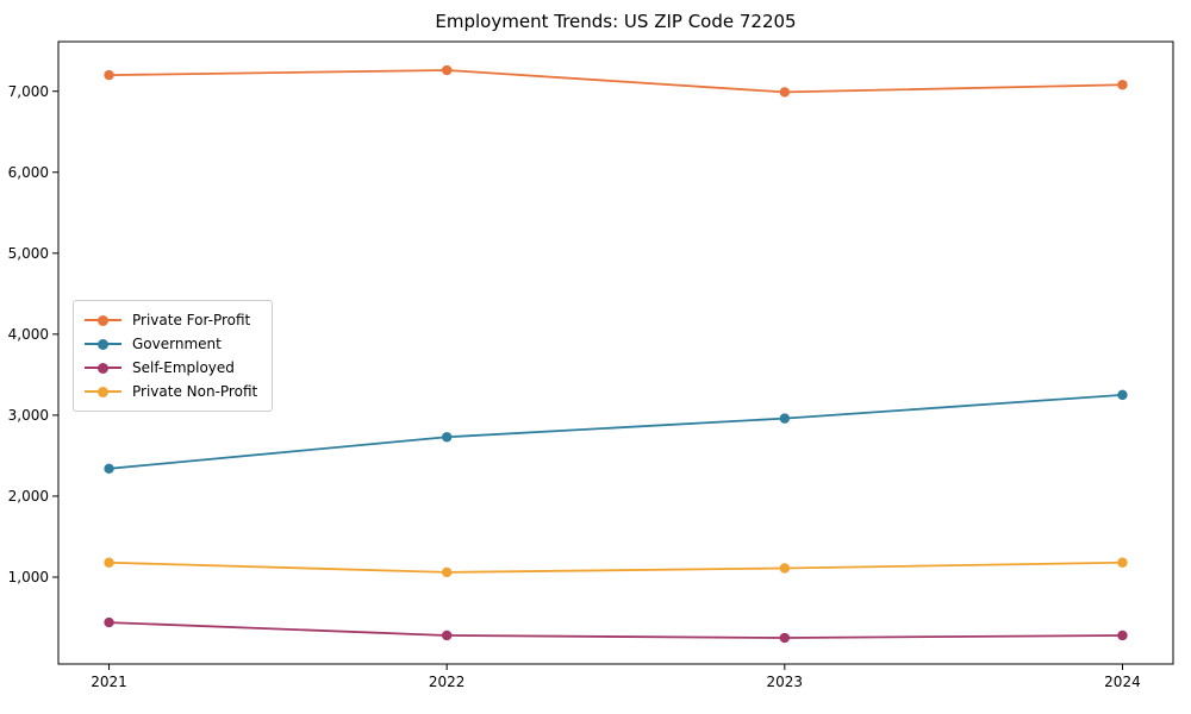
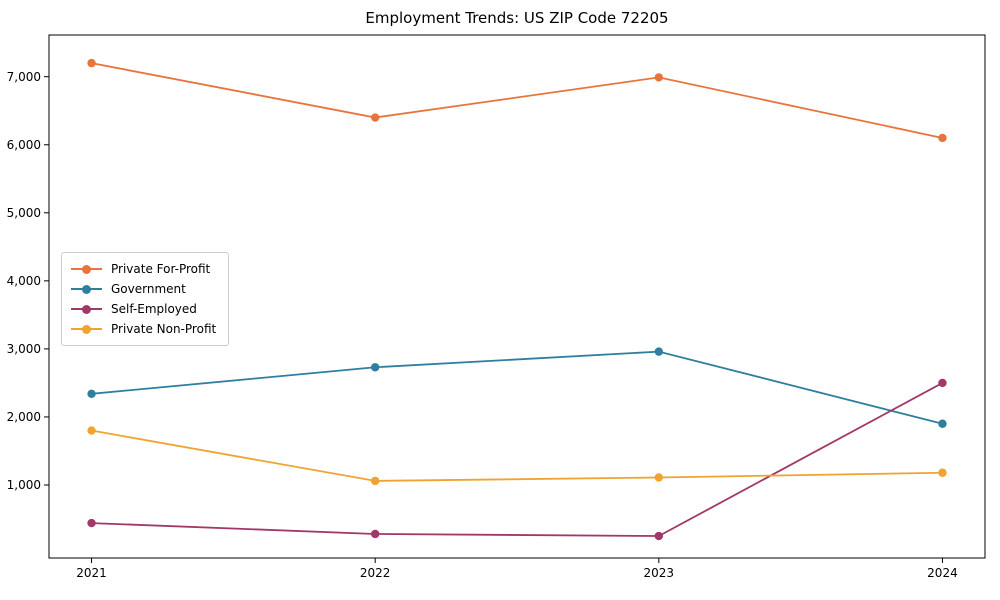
Private Non-Profit/2021: 1200 -> 1800
Private For-Profit/2022: 7300 -> 6400
Private For-Profit/2024: 7100 -> 6100
Government/2024: 3200 -> 1900
Self-Employed/2024: 300 -> 2500
